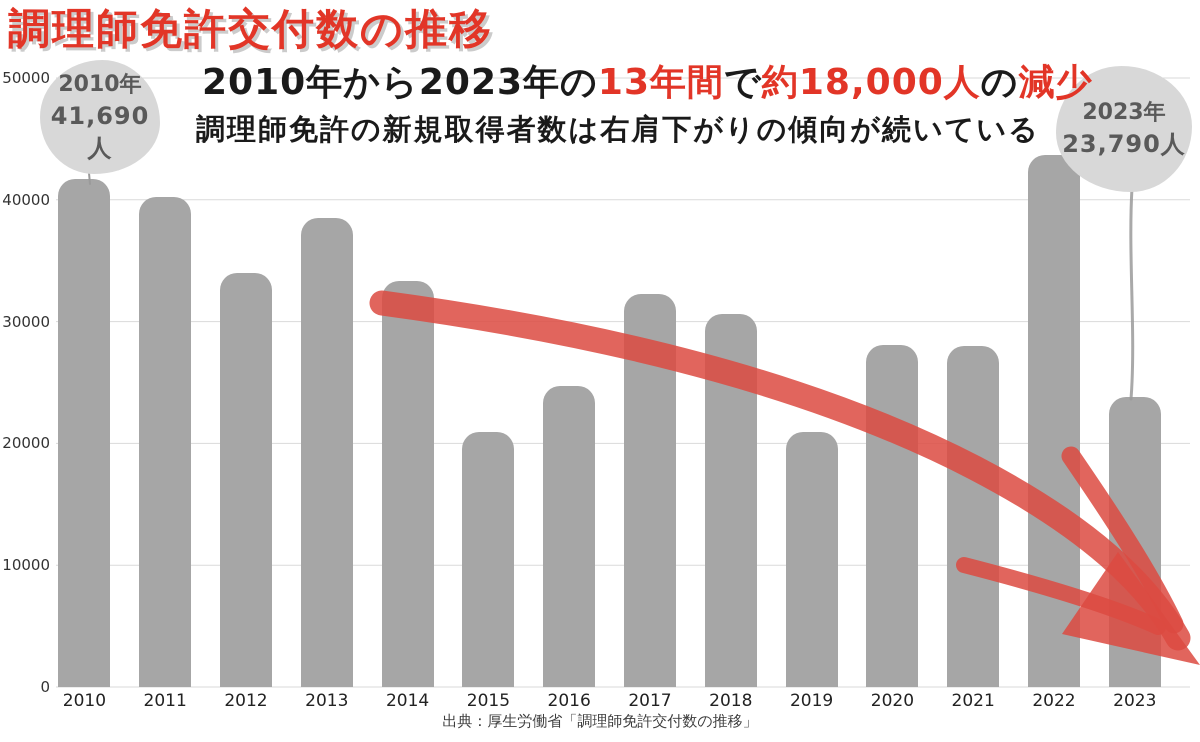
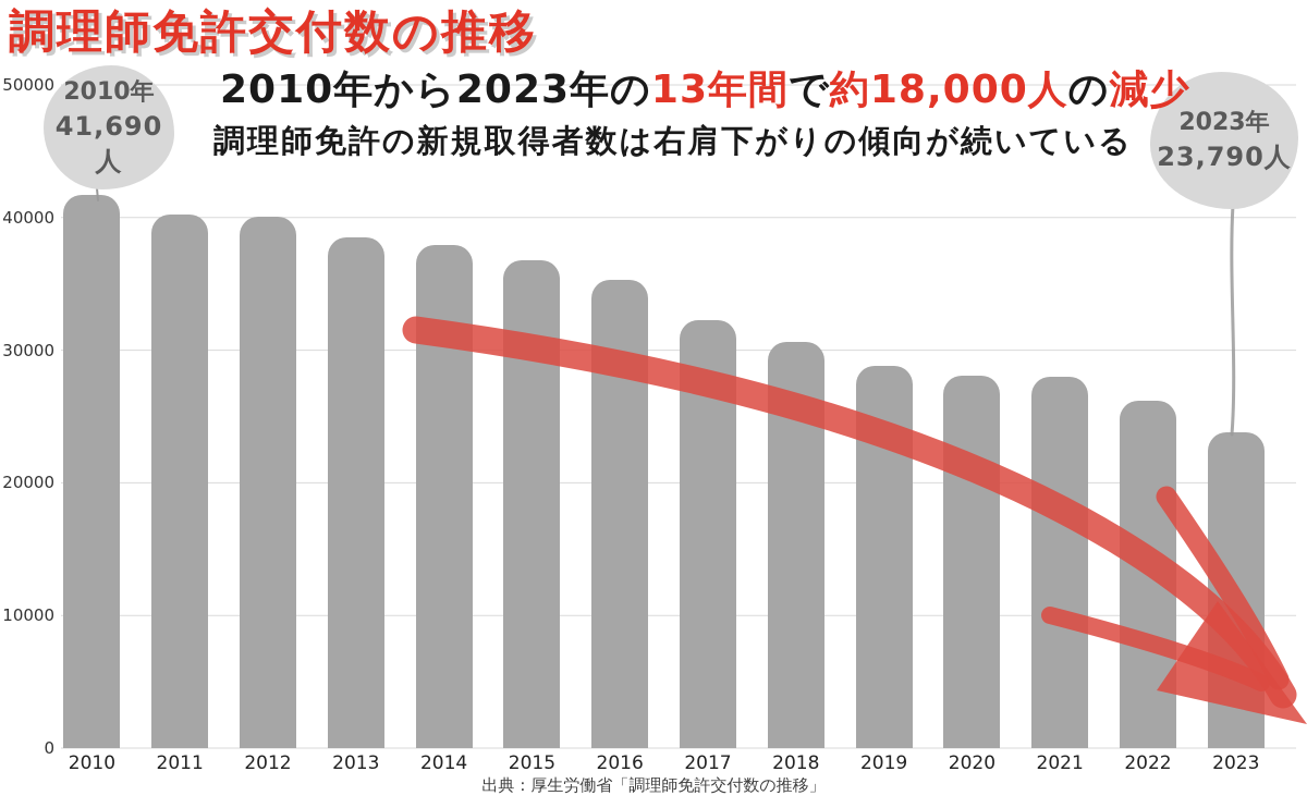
2012: 34000 -> 40100
2014: 33300 -> 37900
2015: 20900 -> 36800
2016: 24700 -> 35300
2019: 20900 -> 28800
2022: 43700 -> 26200
